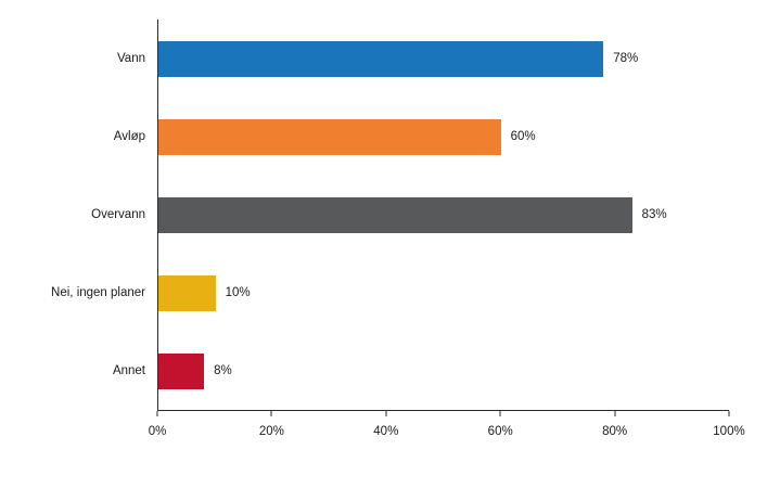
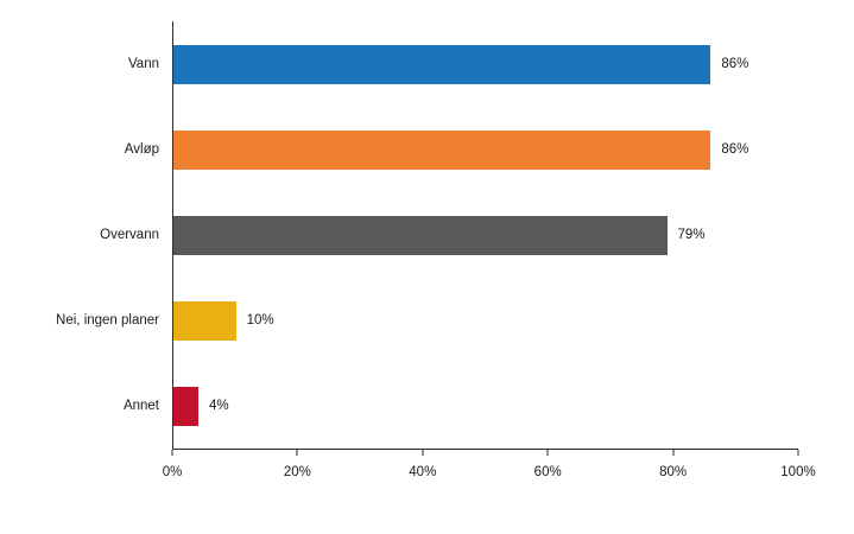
Vann: 78% -> 86%
Avløp: 60% -> 86%
Overvann: 83% -> 79%
Annet: 8% -> 4%
